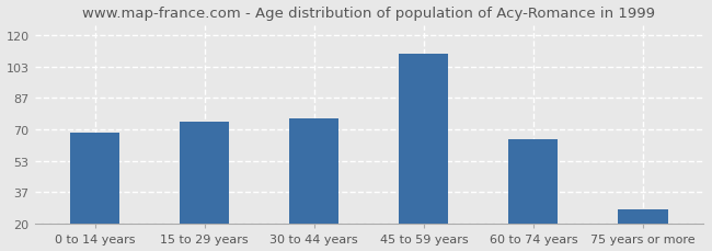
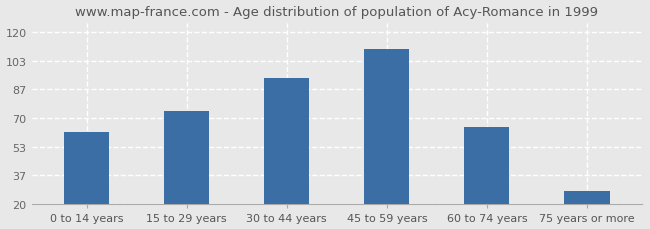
0 to 14 years: 68 -> 62
30 to 44 years: 76 -> 93
